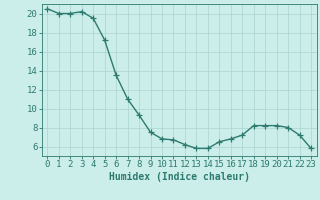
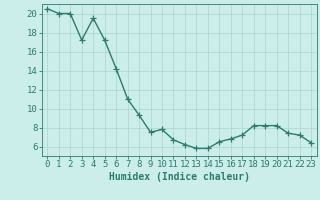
3: 20.2 -> 17.2
6: 13.5 -> 14.2
10: 6.8 -> 7.8
21: 8.0 -> 7.4
23: 5.8 -> 6.4
